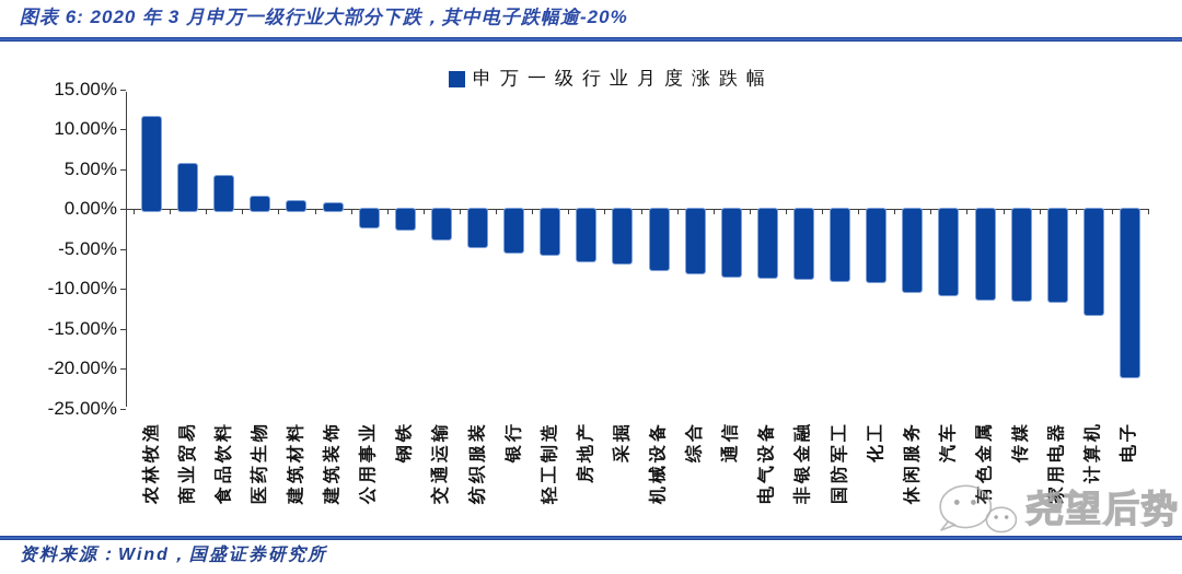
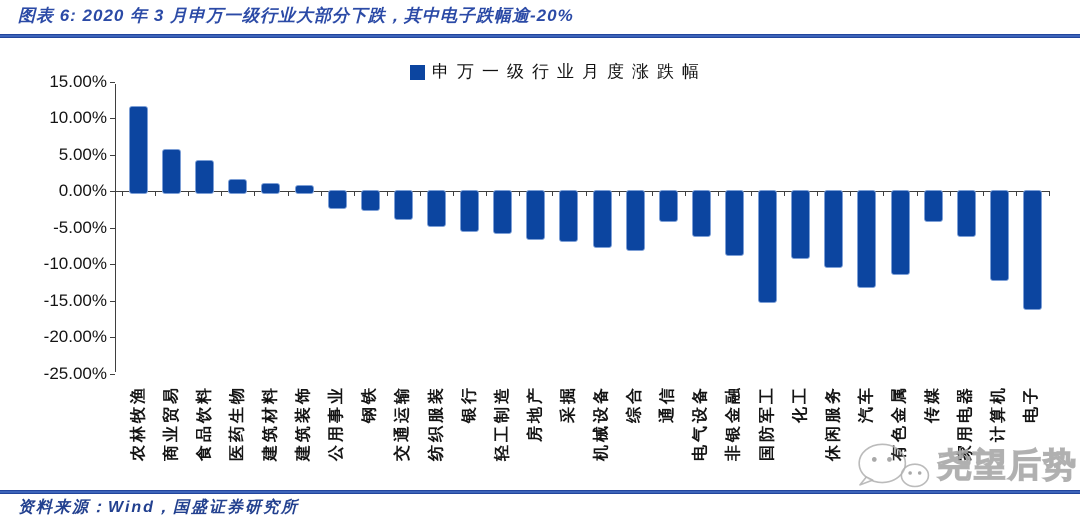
通信: -8% -> -4%
电气设备: -8% -> -6%
国防军工: -9% -> -15%
汽车: -11% -> -13%
传媒: -11% -> -4%
家用电器: -12% -> -6%
计算机: -13% -> -12%
电子: -21% -> -16%
